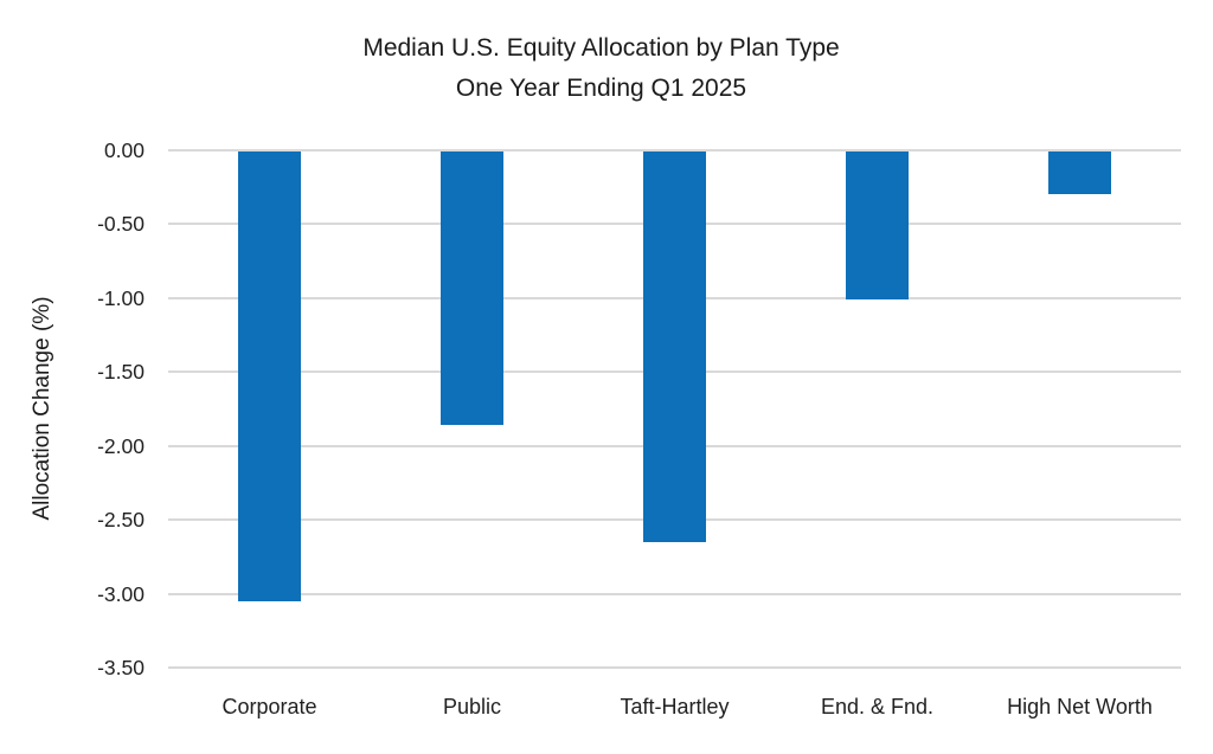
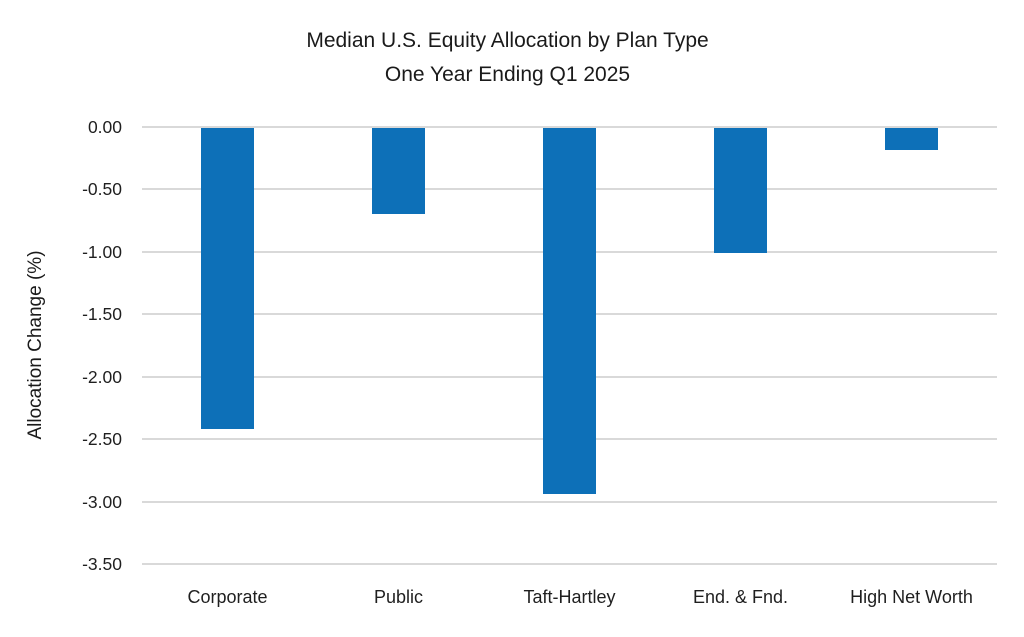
Corporate: -3.04 -> -2.41
Public: -1.85 -> -0.69
Taft-Hartley: -2.64 -> -2.93
High Net Worth: -0.29 -> -0.18
